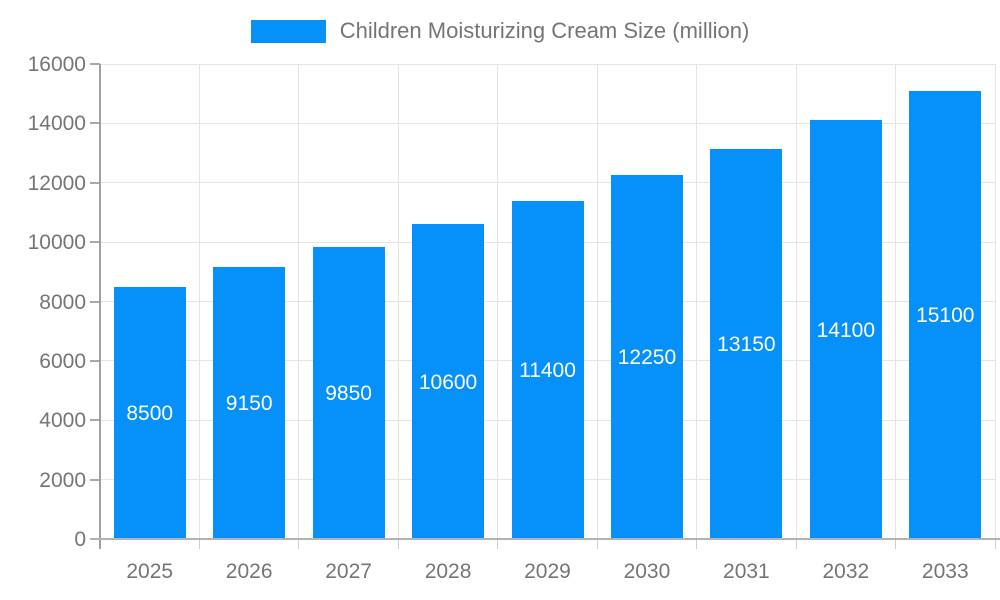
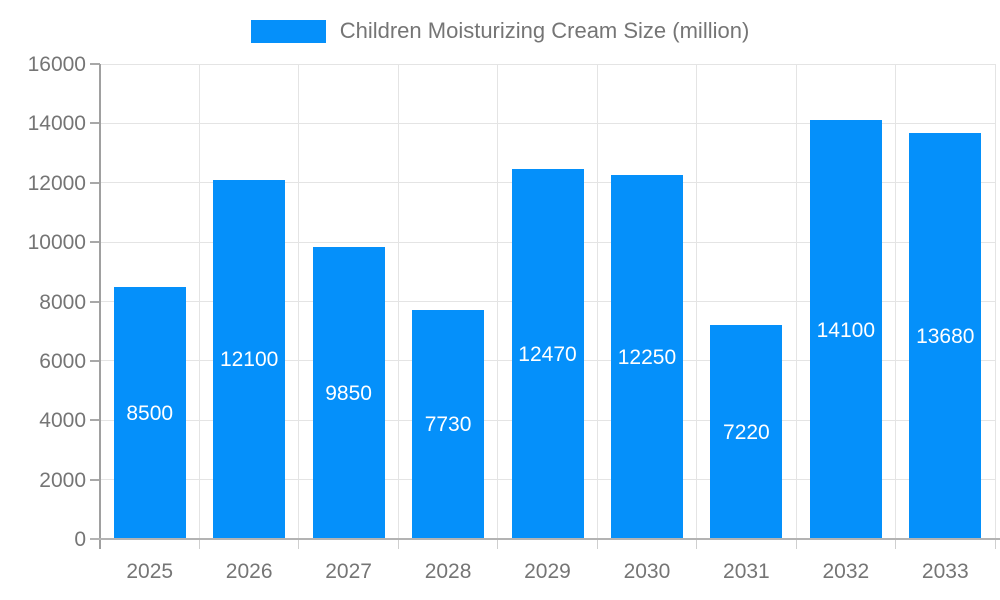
2026: 9150 -> 12100
2028: 10600 -> 7730
2029: 11400 -> 12470
2031: 13150 -> 7220
2033: 15100 -> 13680
